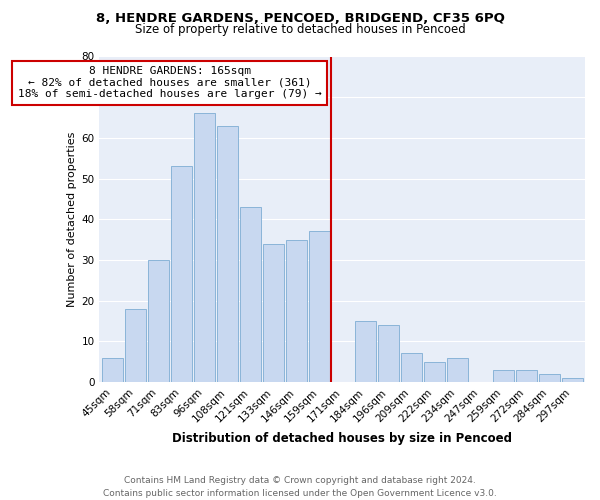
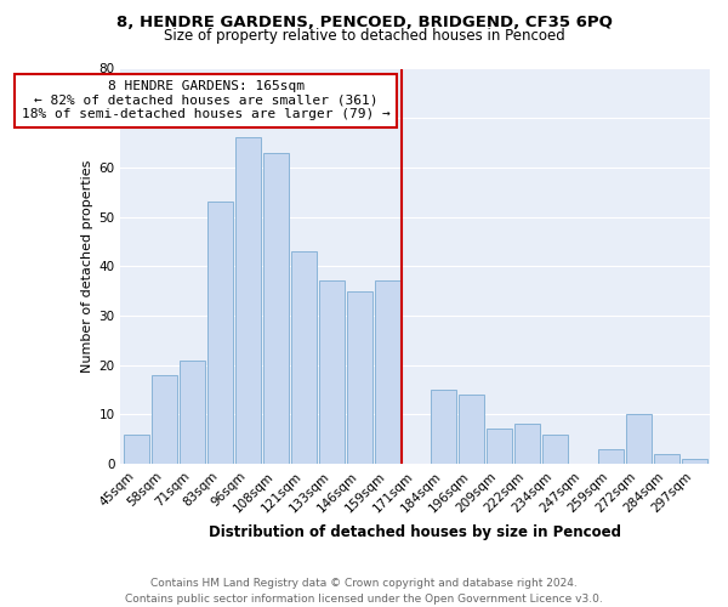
71sqm: 30 -> 21
133sqm: 34 -> 37
222sqm: 5 -> 8
272sqm: 3 -> 10
